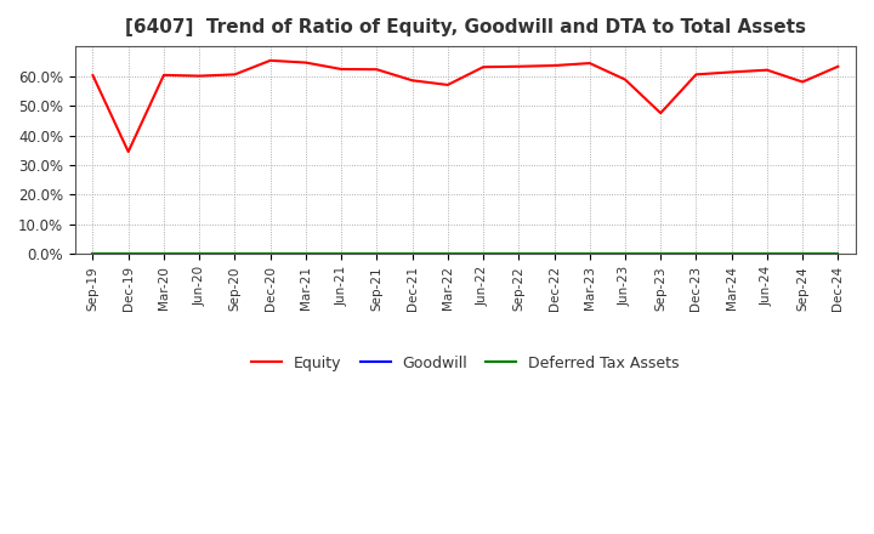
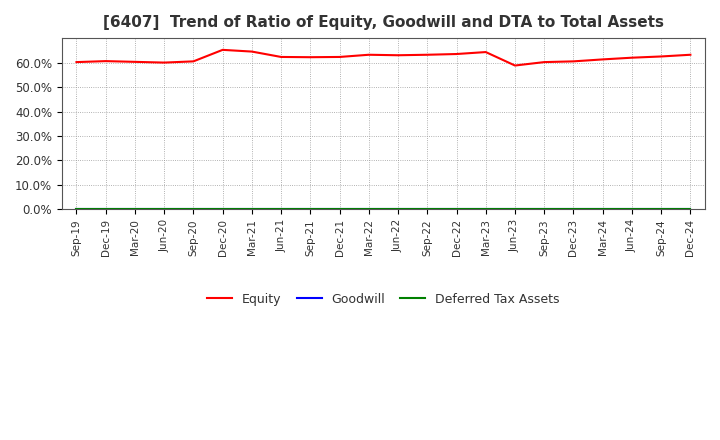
Equity/Dec-19: 34.5% -> 60.6%
Equity/Dec-21: 58.5% -> 62.3%
Equity/Mar-22: 57.0% -> 63.2%
Equity/Sep-23: 47.5% -> 60.2%
Equity/Sep-24: 58.0% -> 62.5%
